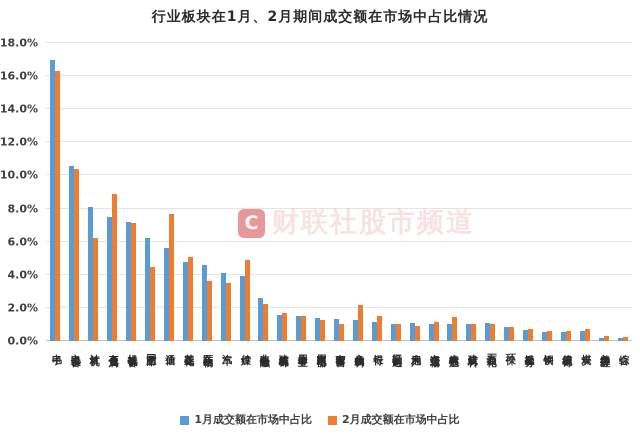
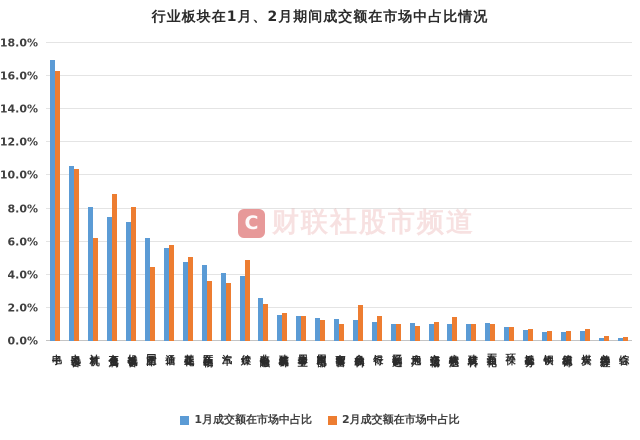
2月成交额在市场中占比/机械设备: 7.1% -> 8.1%
2月成交额在市场中占比/通信: 7.7% -> 5.8%
